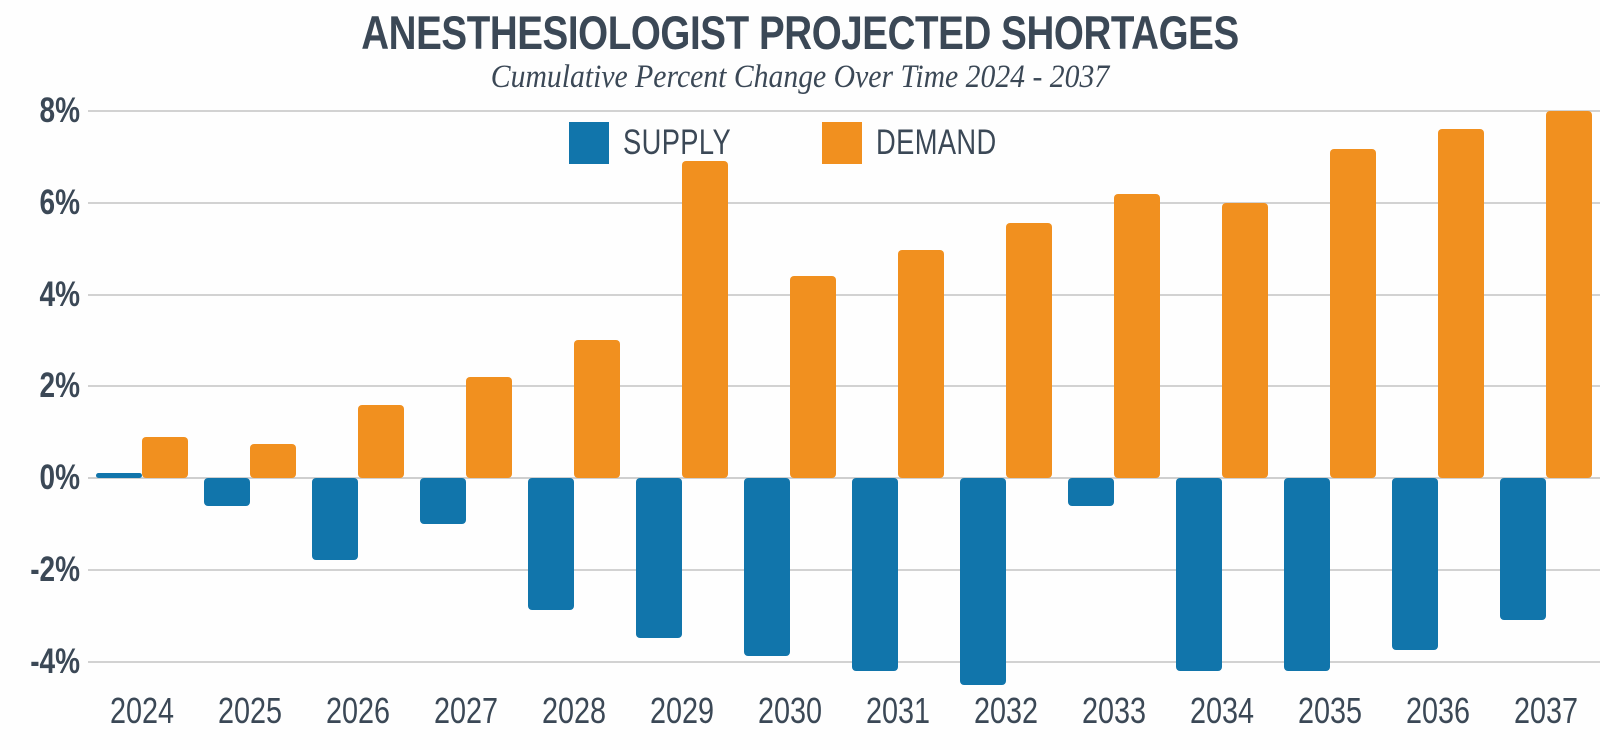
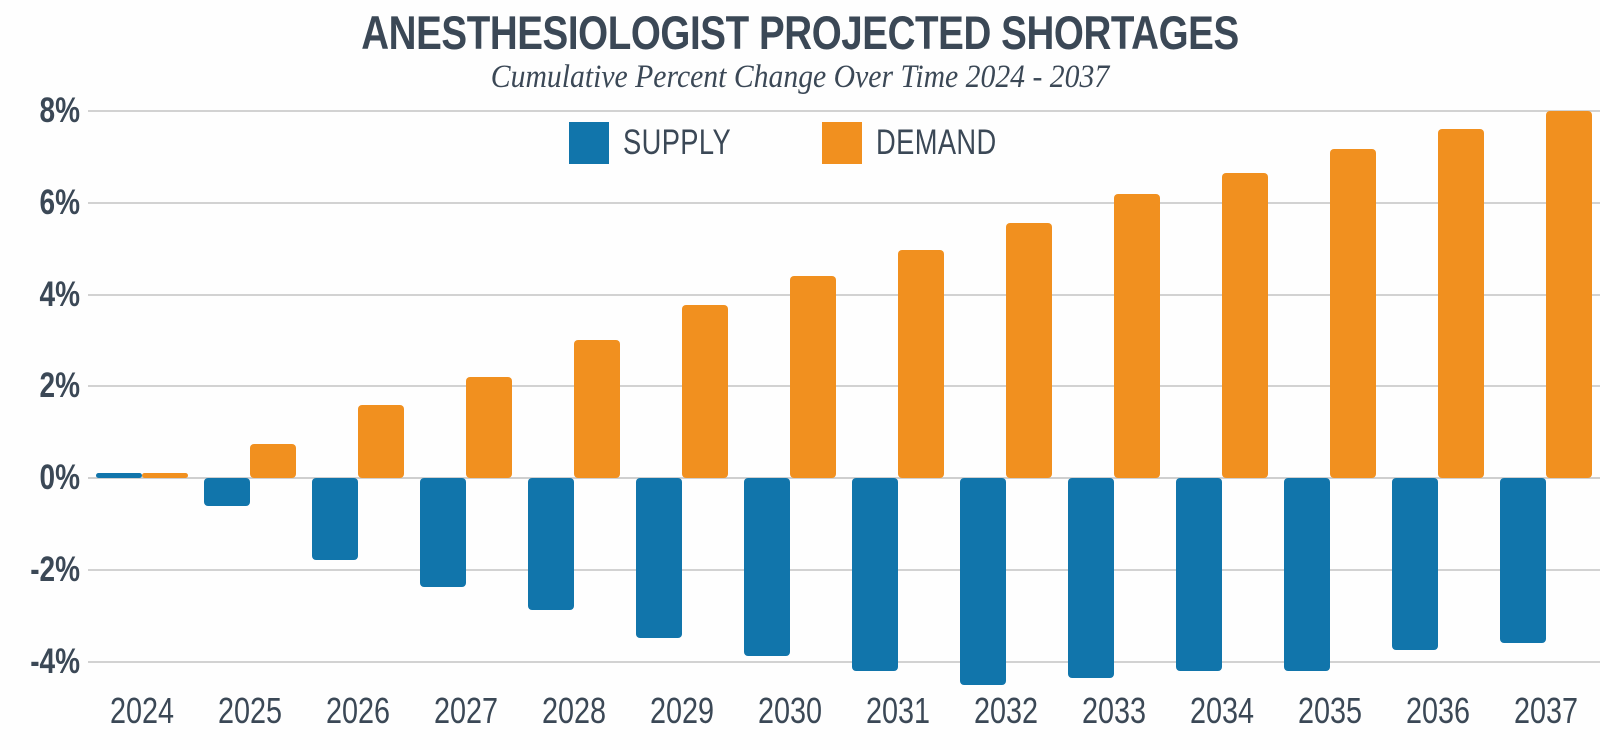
DEMAND/2024: 0.9% -> 0.1%
SUPPLY/2027: -1.0% -> -2.4%
DEMAND/2029: 6.9% -> 3.8%
SUPPLY/2033: -0.6% -> -4.3%
DEMAND/2034: 6.0% -> 6.7%
SUPPLY/2037: -3.1% -> -3.6%
